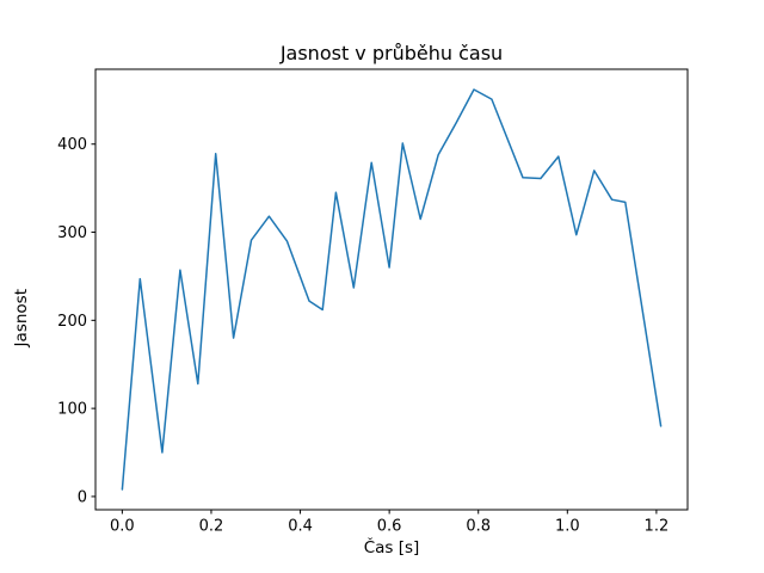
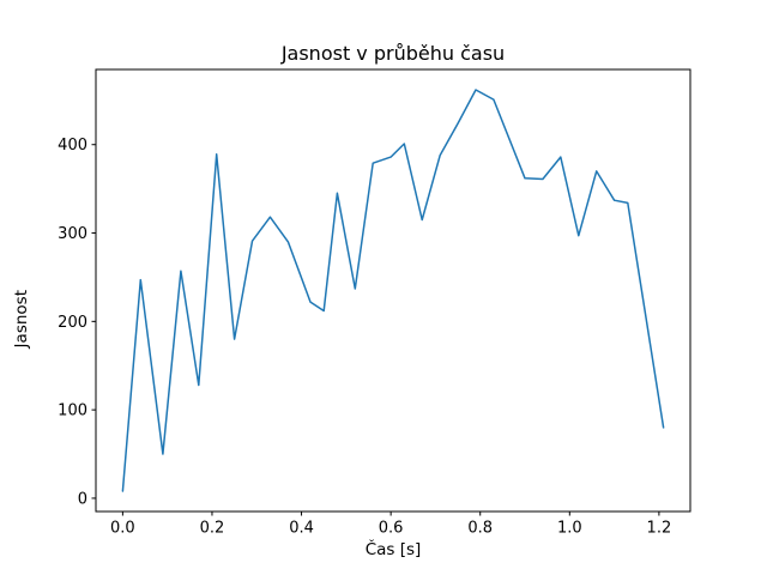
0.6: 260 -> 390
